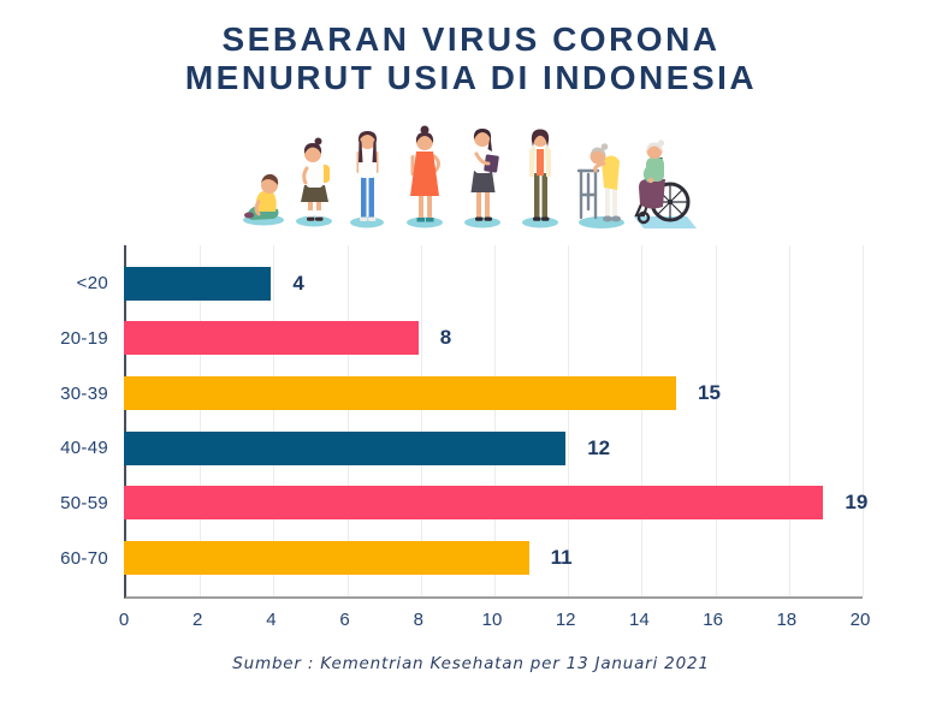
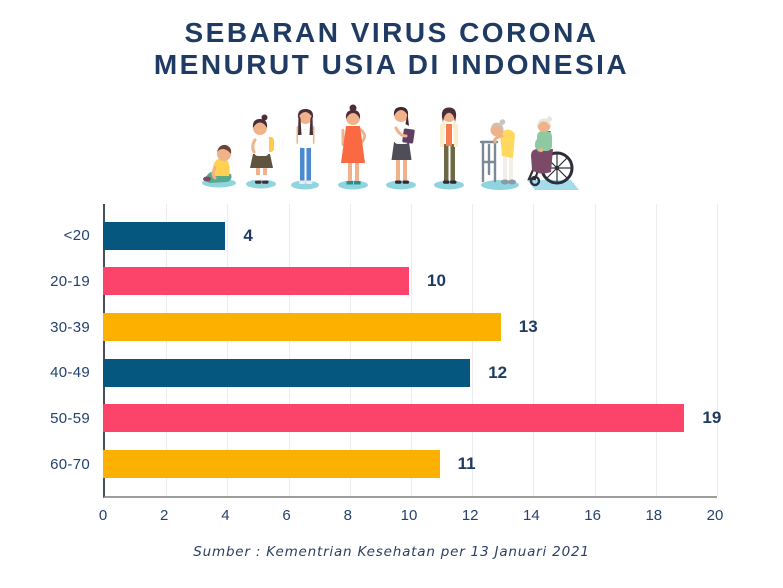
20-19: 8 -> 10
30-39: 15 -> 13
